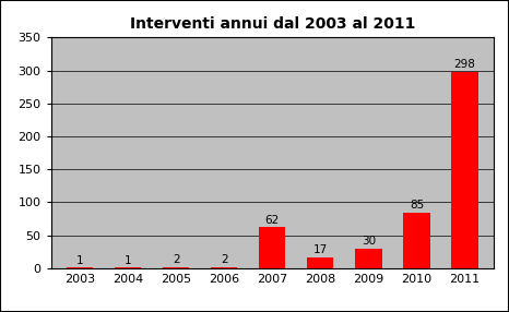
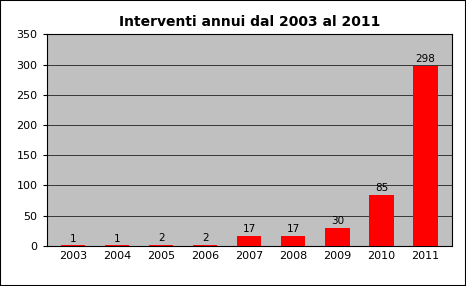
2007: 62 -> 17
